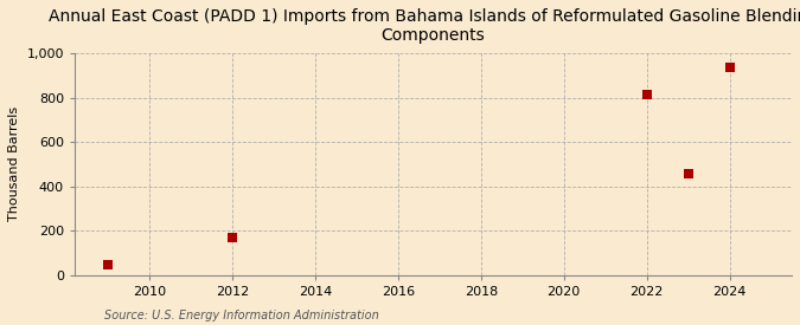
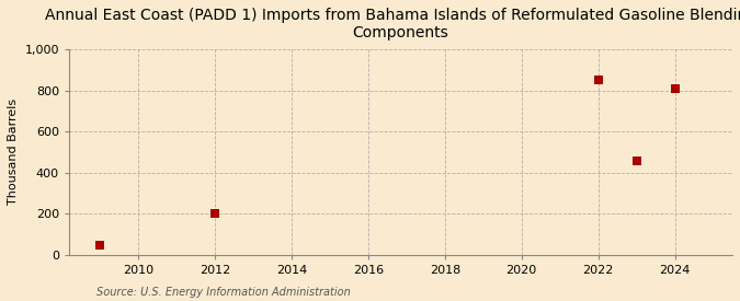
2012: 170 -> 200
2022: 810 -> 850
2024: 940 -> 810
